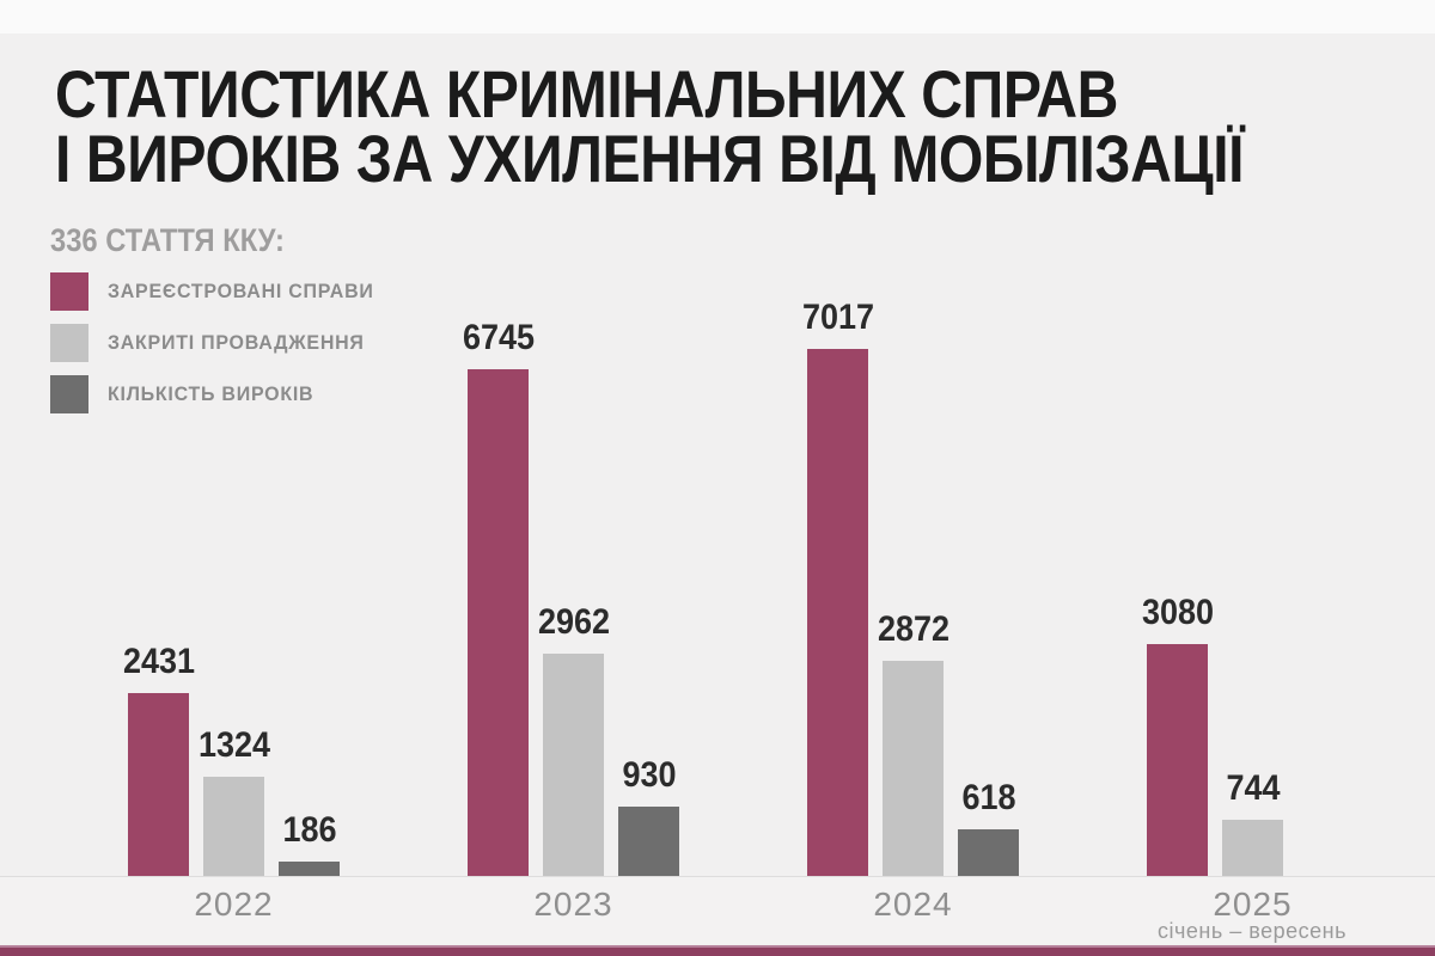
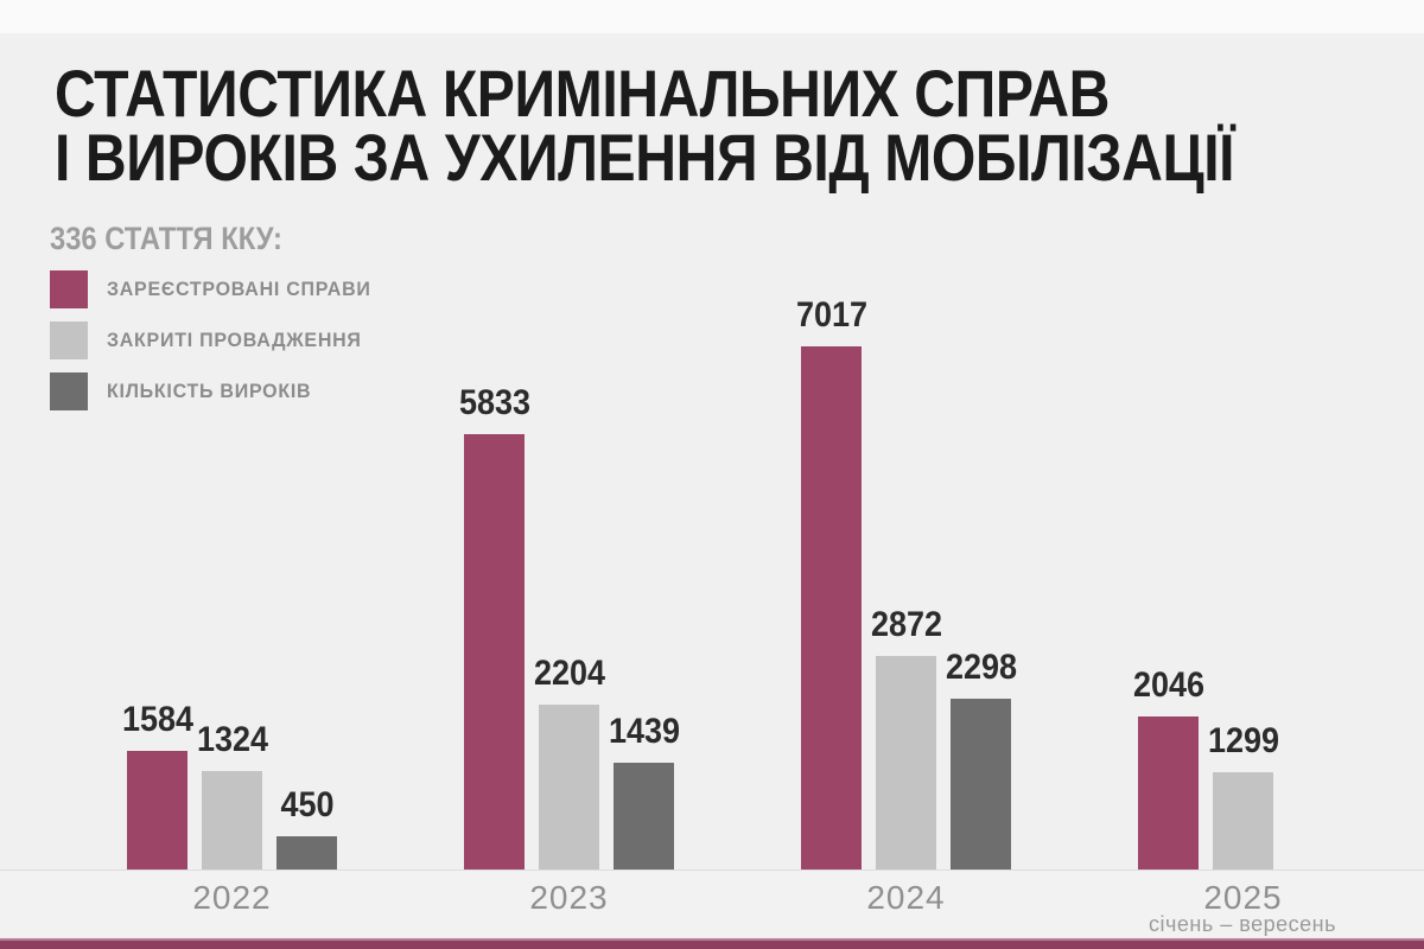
ЗАРЕЄСТРОВАНІ СПРАВИ/2022: 2431 -> 1584
КІЛЬКІСТЬ ВИРОКІВ/2022: 186 -> 450
ЗАРЕЄСТРОВАНІ СПРАВИ/2023: 6745 -> 5833
ЗАКРИТІ ПРОВАДЖЕННЯ/2023: 2962 -> 2204
КІЛЬКІСТЬ ВИРОКІВ/2023: 930 -> 1439
КІЛЬКІСТЬ ВИРОКІВ/2024: 618 -> 2298
ЗАРЕЄСТРОВАНІ СПРАВИ/2025: 3080 -> 2046
ЗАКРИТІ ПРОВАДЖЕННЯ/2025: 744 -> 1299
